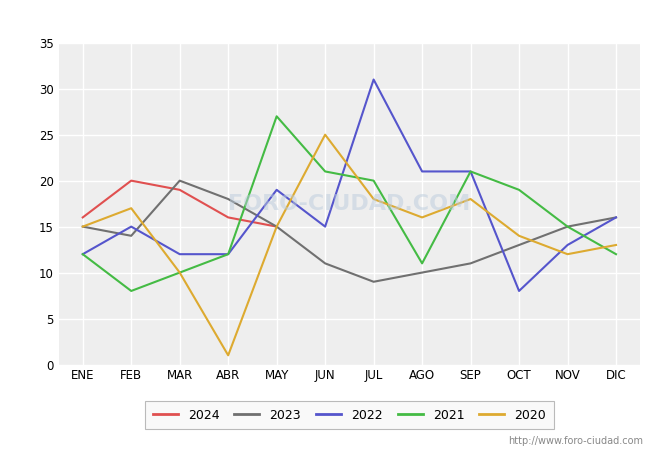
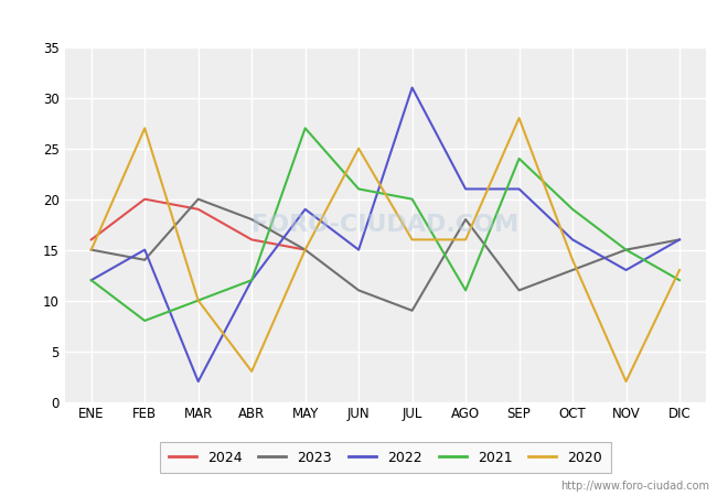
2020/FEB: 17 -> 27
2022/MAR: 12 -> 2
2020/ABR: 1 -> 3
2020/JUL: 18 -> 16
2023/AGO: 10 -> 18
2021/SEP: 21 -> 24
2020/SEP: 18 -> 28
2022/OCT: 8 -> 16
2020/NOV: 12 -> 2
